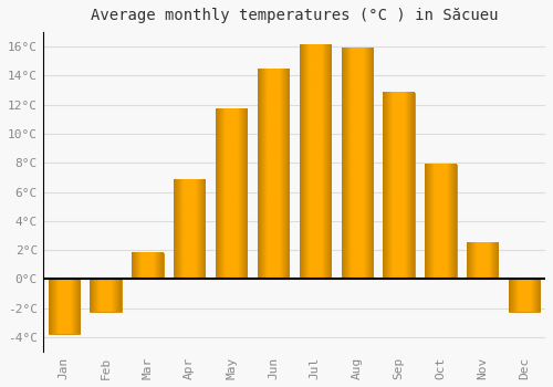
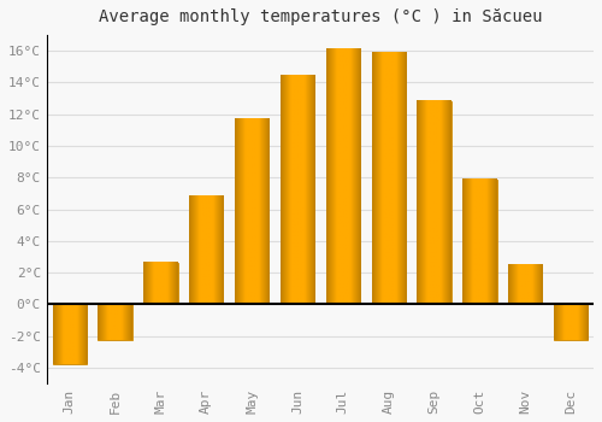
Mar: 1.8°C -> 2.6°C
